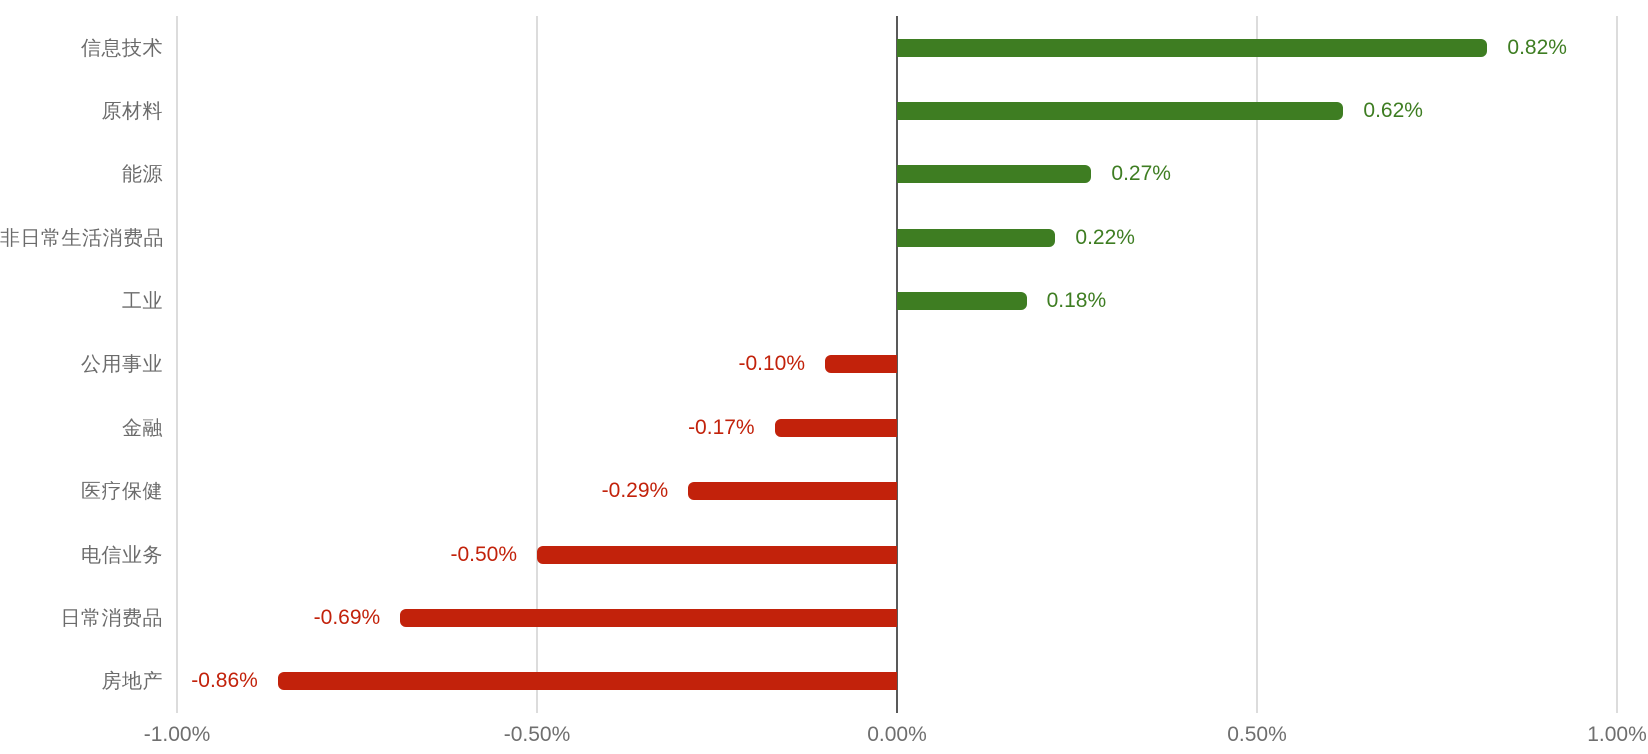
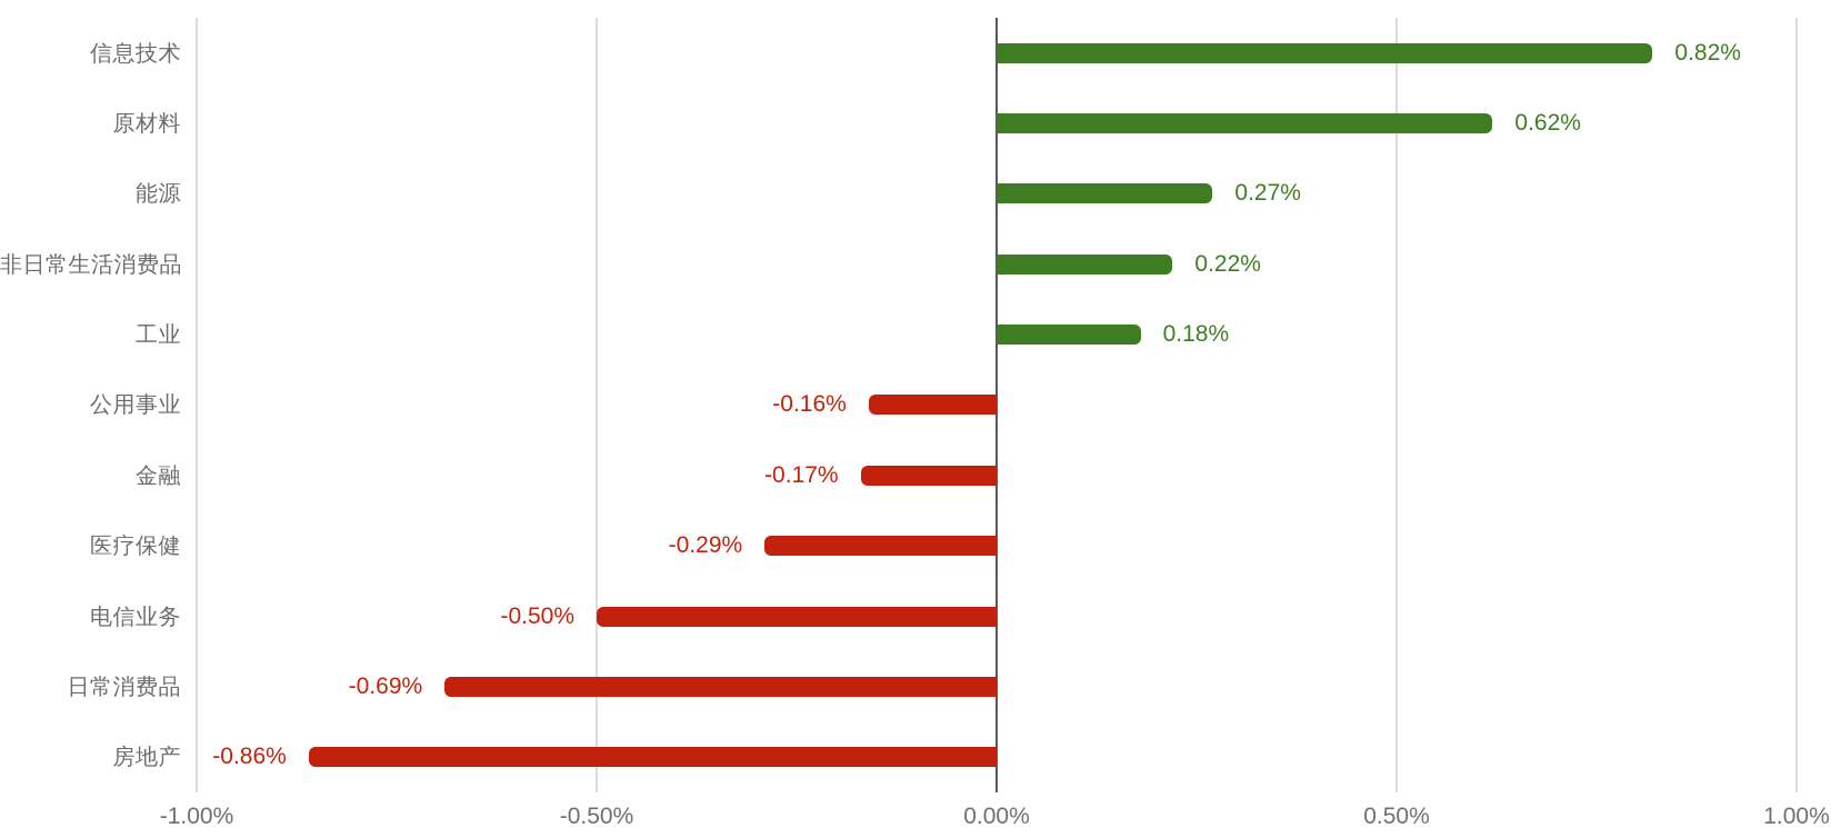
公用事业: -0.10% -> -0.16%
